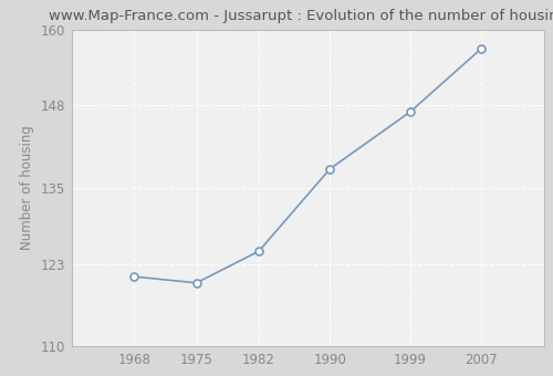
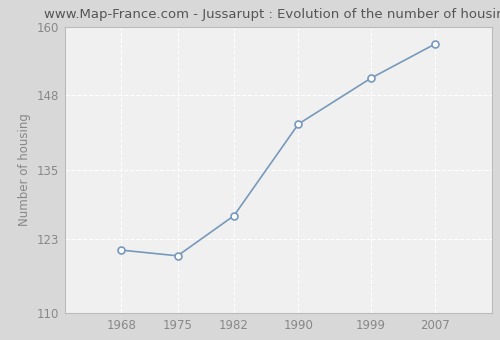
1982: 125 -> 127
1990: 138 -> 143
1999: 147 -> 151
